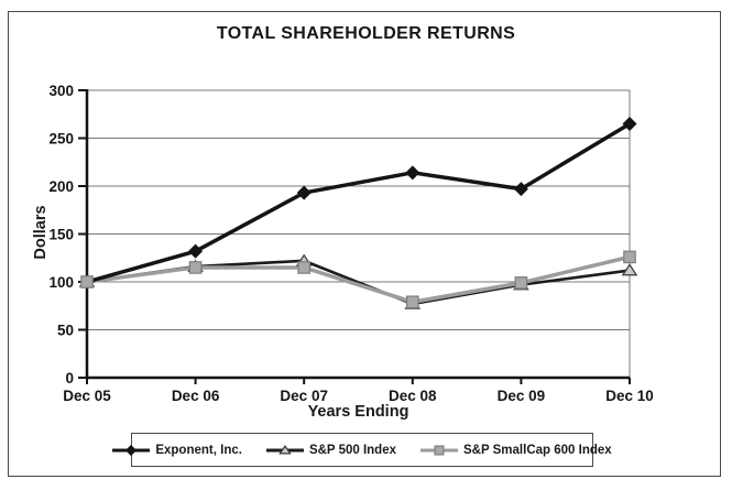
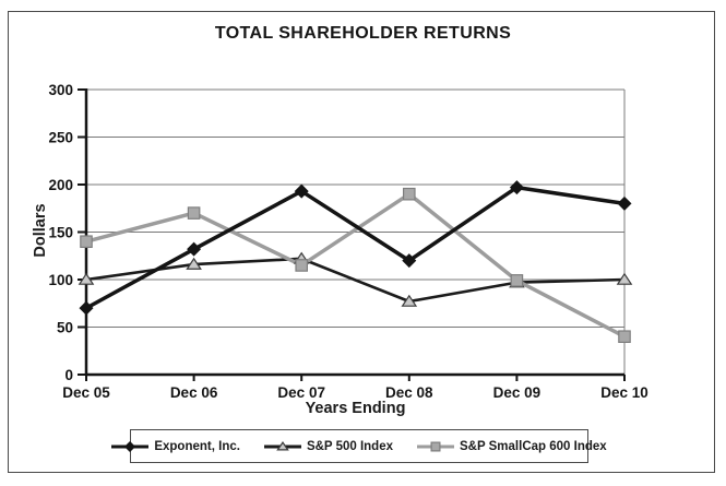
Exponent, Inc./Dec 05: 100 -> 70
S&P SmallCap 600 Index/Dec 05: 100 -> 140
S&P SmallCap 600 Index/Dec 06: 120 -> 170
Exponent, Inc./Dec 08: 210 -> 120
S&P SmallCap 600 Index/Dec 08: 80 -> 190
Exponent, Inc./Dec 10: 260 -> 180
S&P 500 Index/Dec 10: 110 -> 100
S&P SmallCap 600 Index/Dec 10: 130 -> 40
